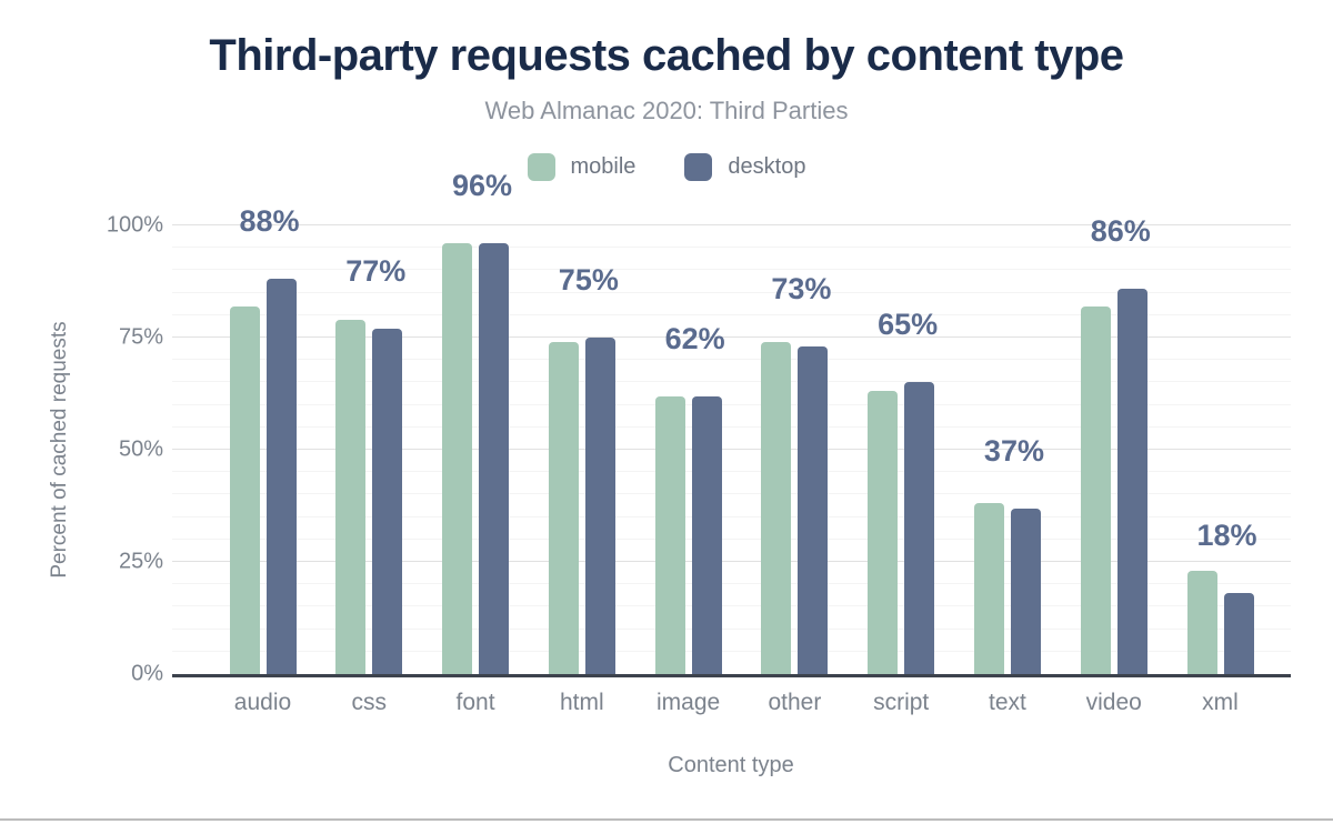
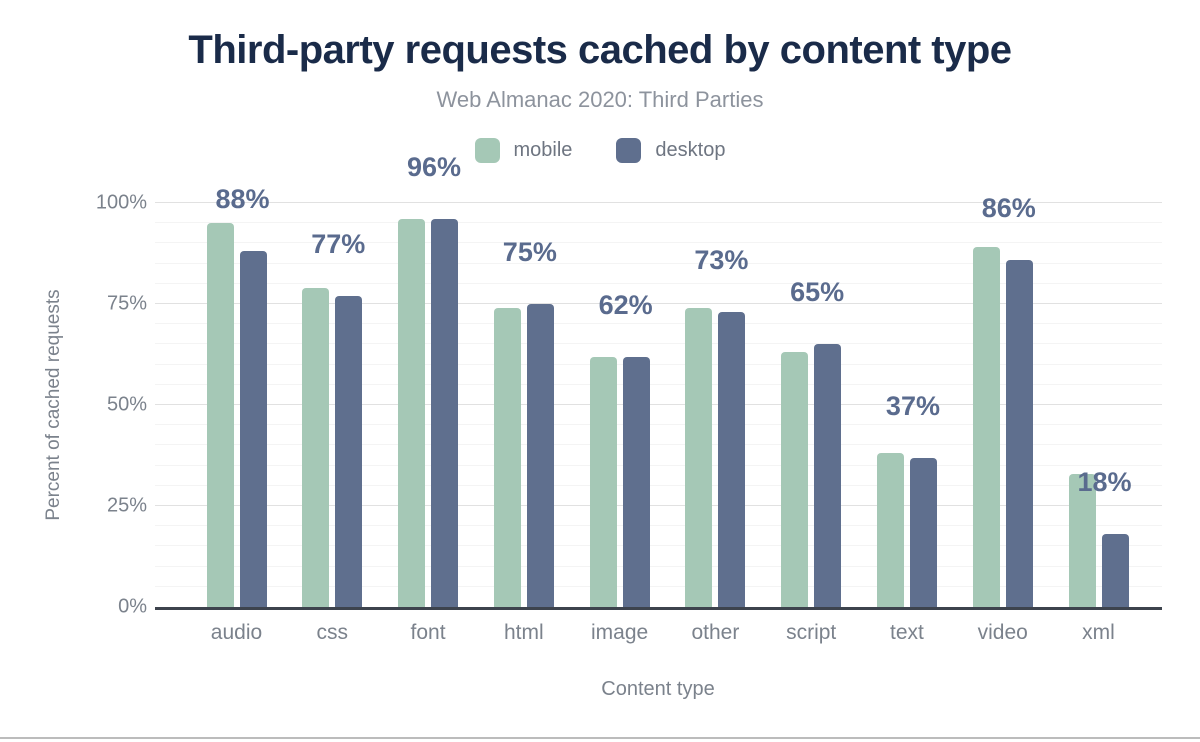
mobile/audio: 82% -> 95%
mobile/video: 82% -> 89%
mobile/xml: 23% -> 33%
